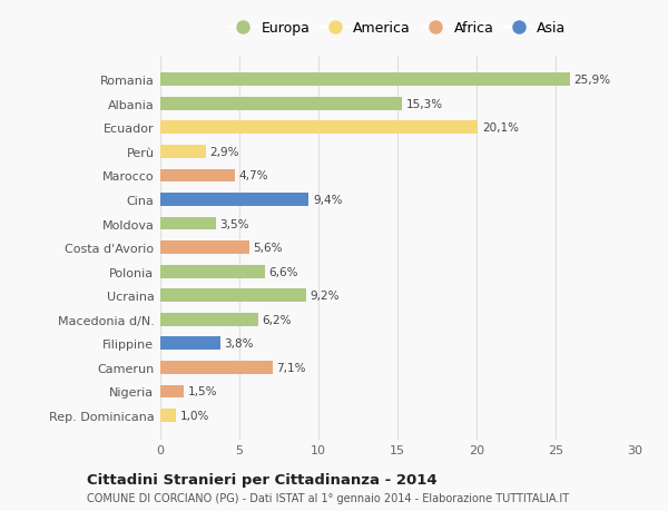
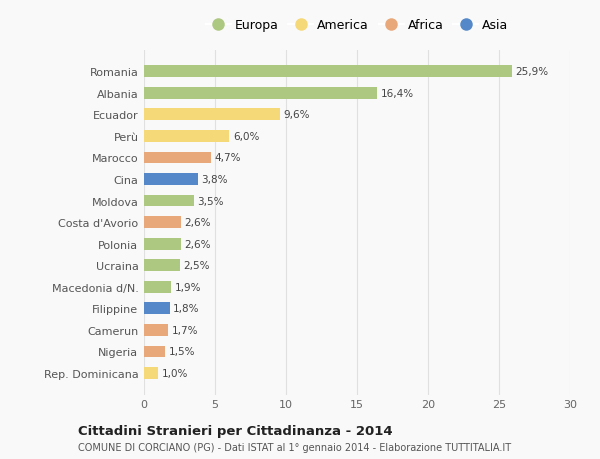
Albania: 15,3% -> 16,4%
Ecuador: 20,1% -> 9,6%
Perù: 2,9% -> 6,0%
Cina: 9,4% -> 3,8%
Costa d'Avorio: 5,6% -> 2,6%
Polonia: 6,6% -> 2,6%
Ucraina: 9,2% -> 2,5%
Macedonia d/N.: 6,2% -> 1,9%
Filippine: 3,8% -> 1,8%
Camerun: 7,1% -> 1,7%
